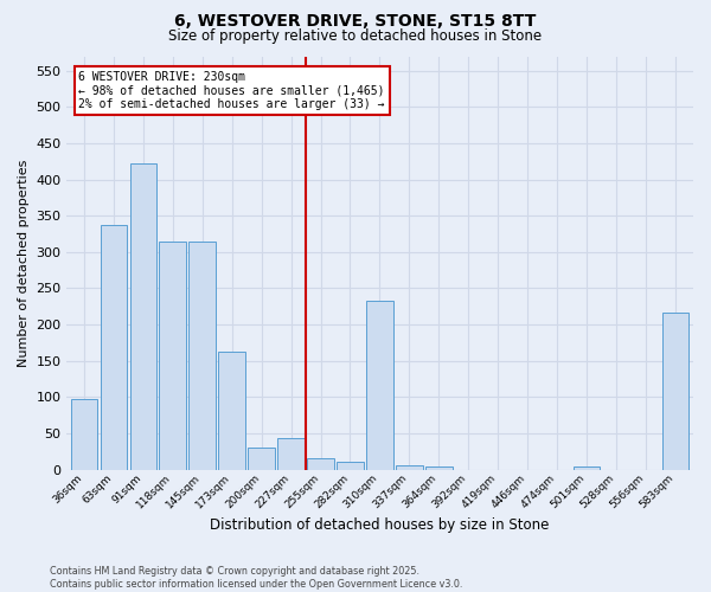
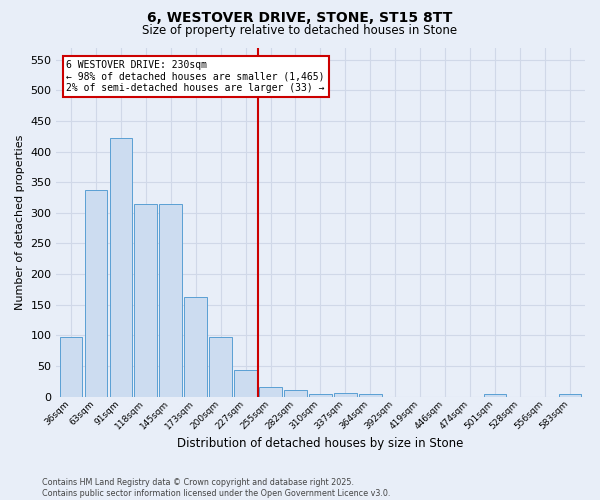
200sqm: 30 -> 97
310sqm: 232 -> 5
583sqm: 216 -> 5
